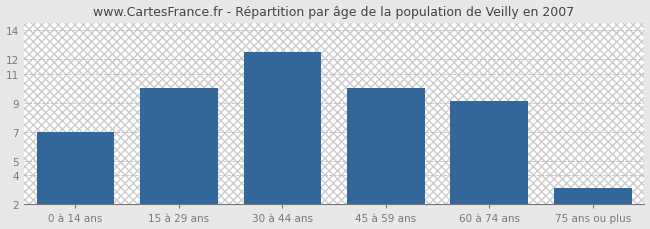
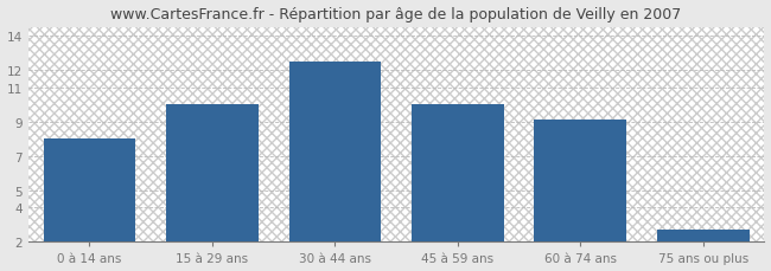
0 à 14 ans: 7.0 -> 8.0
75 ans ou plus: 3.1 -> 2.7
